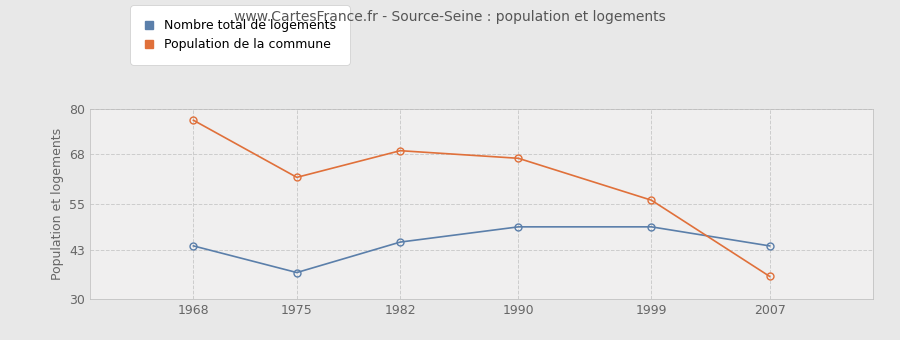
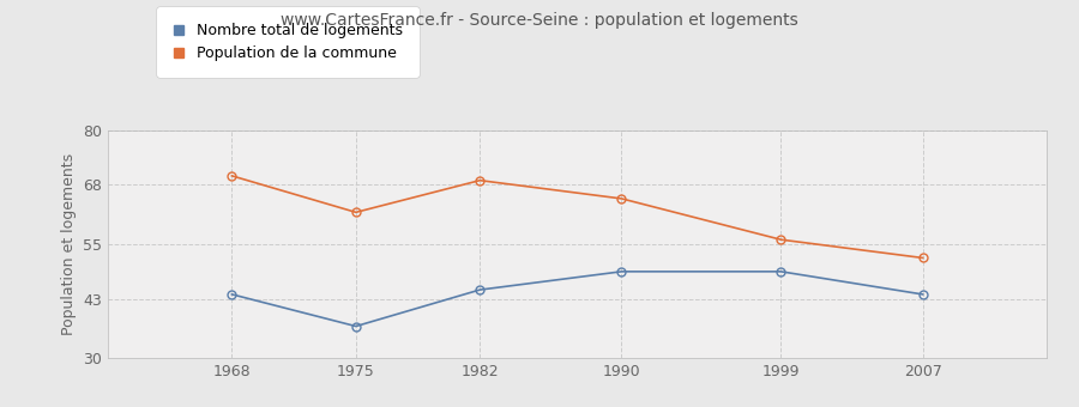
Population de la commune/1968: 77 -> 70
Population de la commune/1990: 67 -> 65
Population de la commune/2007: 36 -> 52
